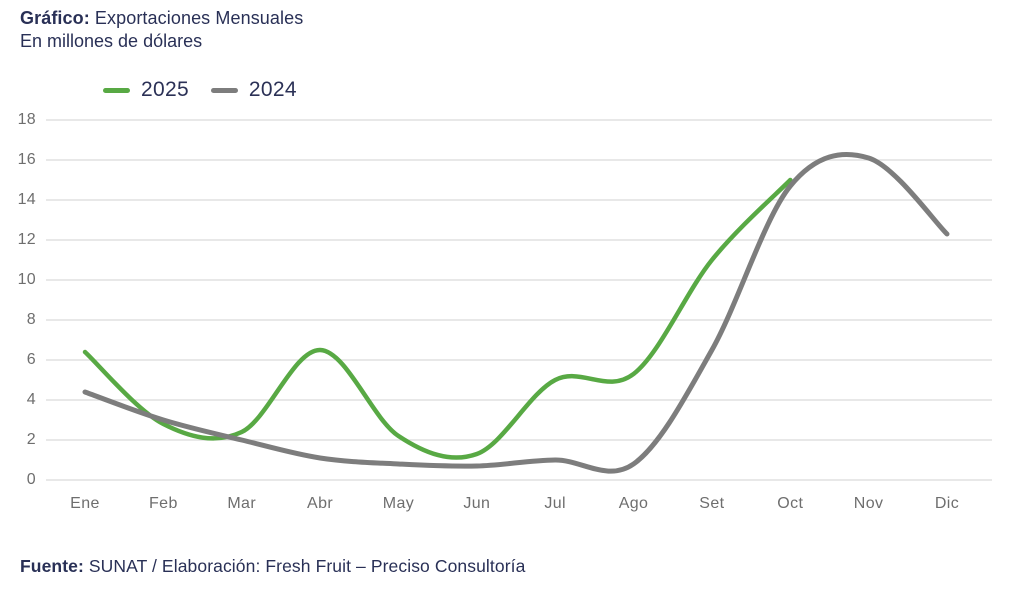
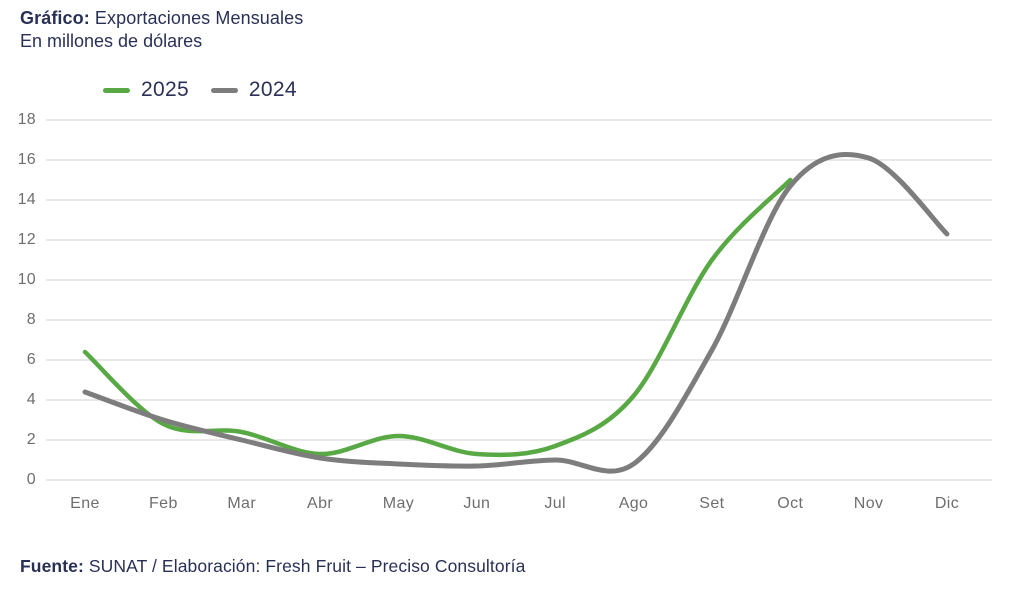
2025/Abr: 6.5 -> 1.3
2025/Jul: 5.0 -> 1.7
2025/Ago: 5.3 -> 4.2
